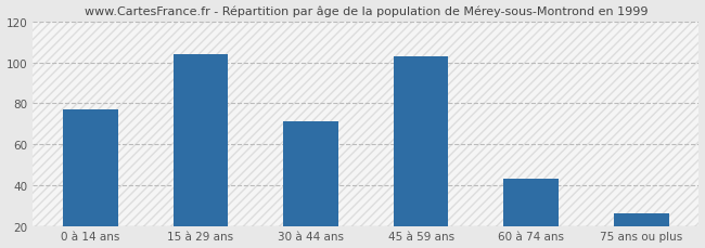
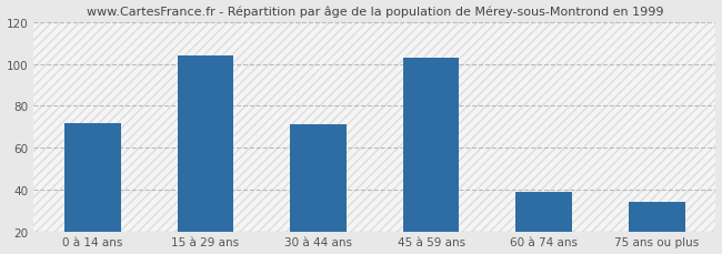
0 à 14 ans: 77 -> 72
60 à 74 ans: 43 -> 39
75 ans ou plus: 26 -> 34
